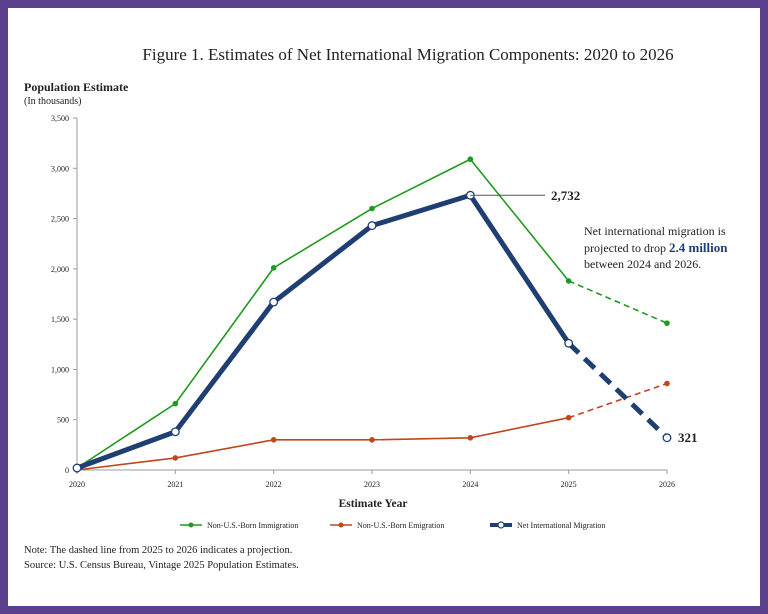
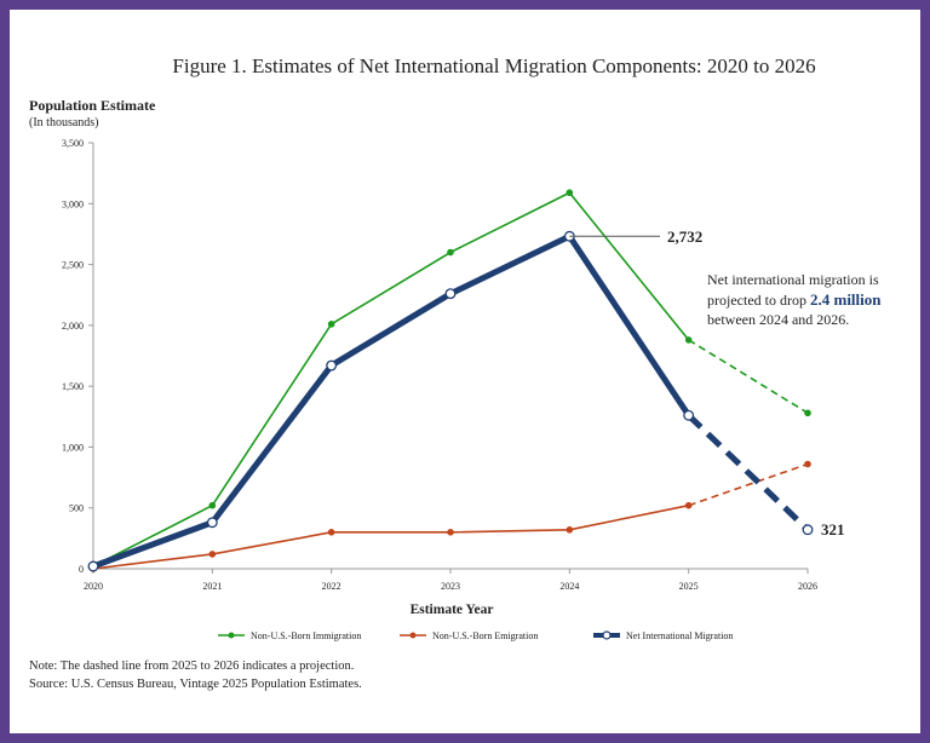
Non-U.S.-Born Immigration/2021: 660 -> 520
Net International Migration/2023: 2430 -> 2260
Non-U.S.-Born Immigration/2026: 1460 -> 1280
